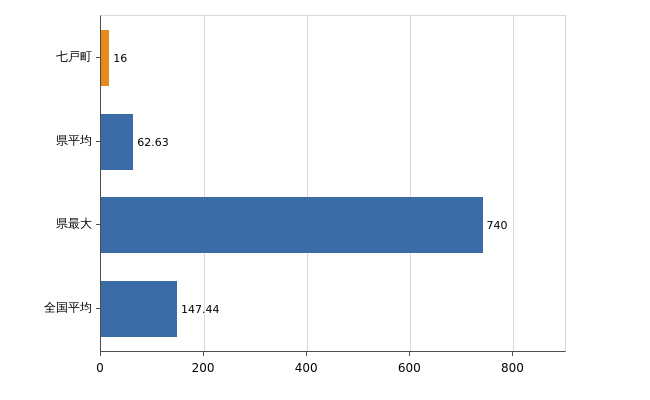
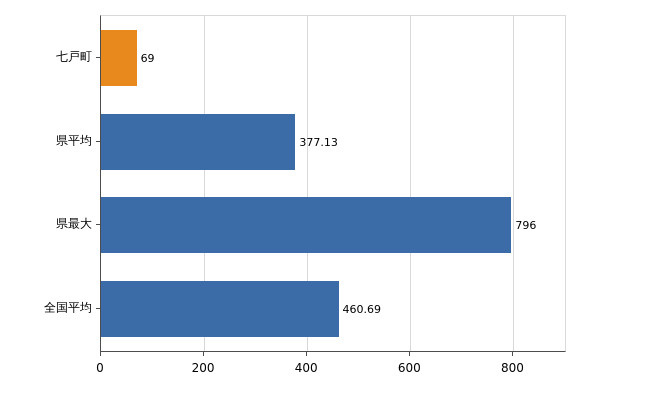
七戸町: 16 -> 69
県平均: 62.63 -> 377.13
県最大: 740 -> 796
全国平均: 147.44 -> 460.69
